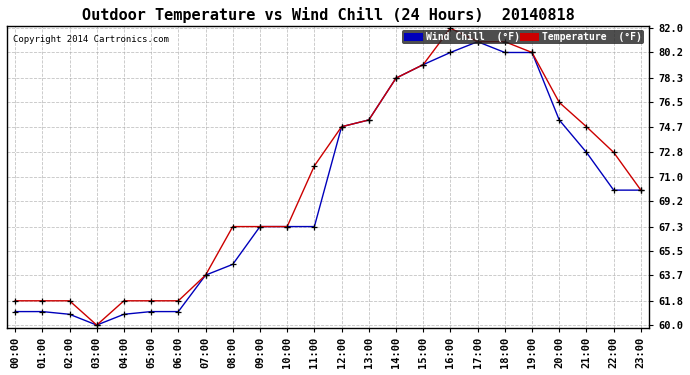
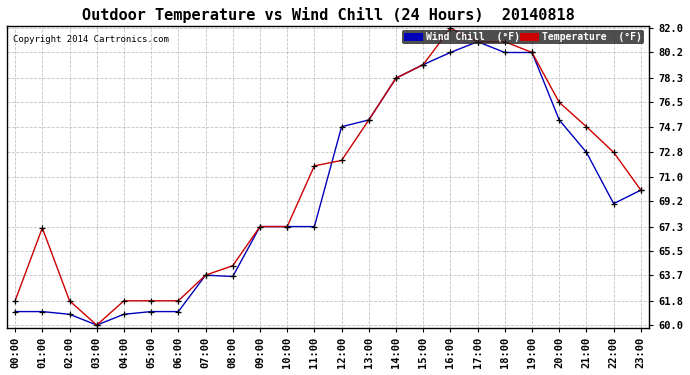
Temperature (°F)/01:00: 61.8 -> 67.2
Temperature (°F)/08:00: 67.3 -> 64.4
Wind Chill (°F)/08:00: 64.5 -> 63.6
Temperature (°F)/12:00: 74.7 -> 72.2
Wind Chill (°F)/22:00: 70.0 -> 69.0
